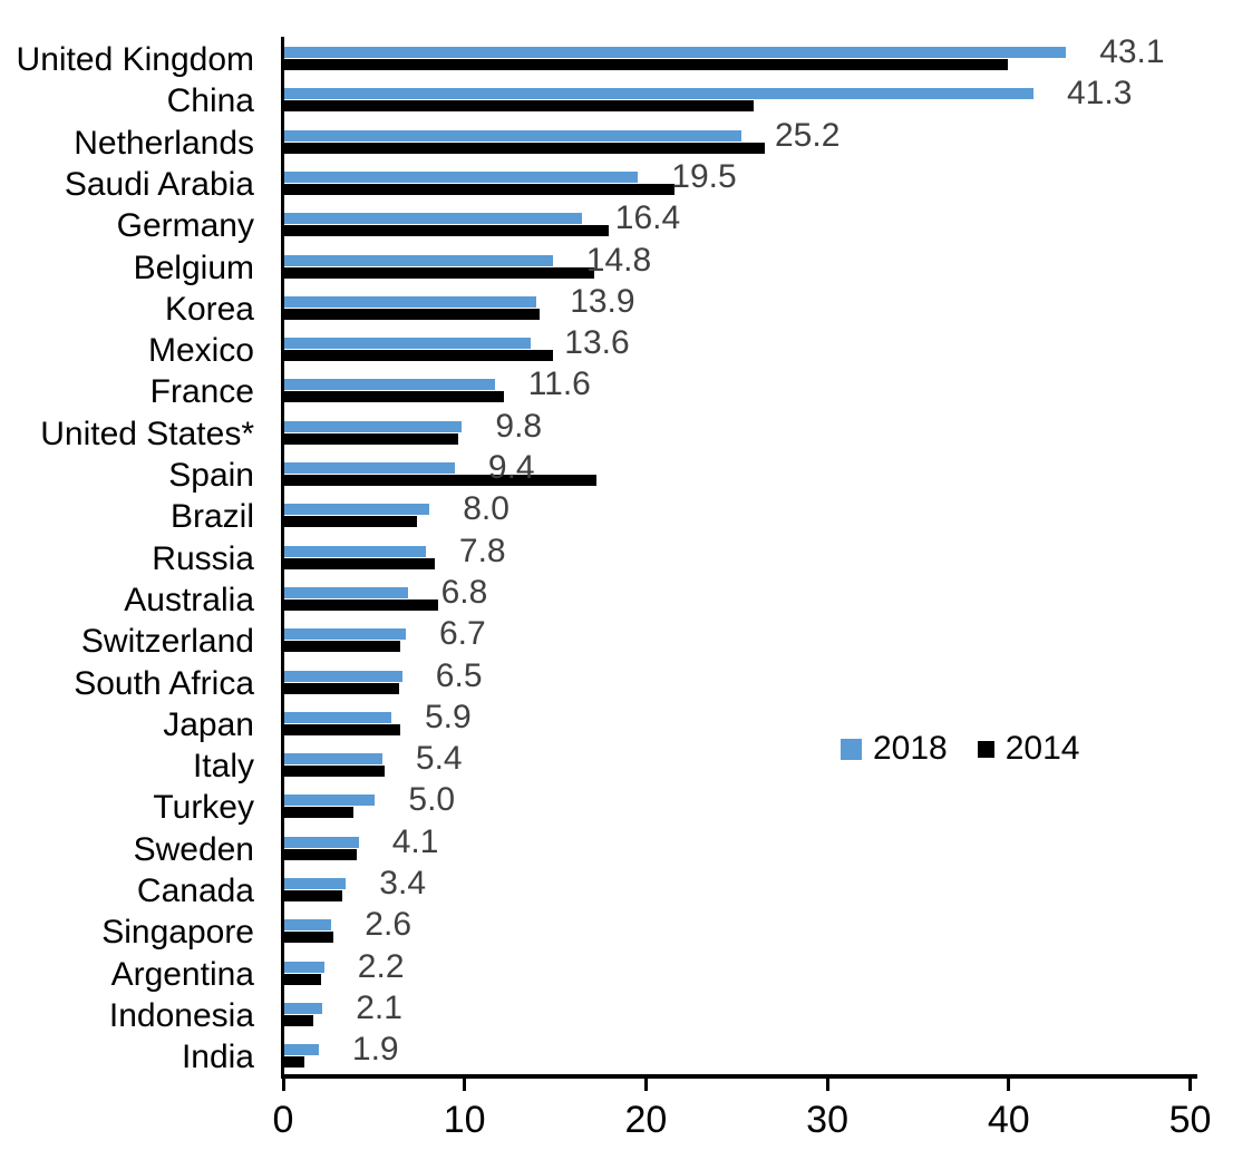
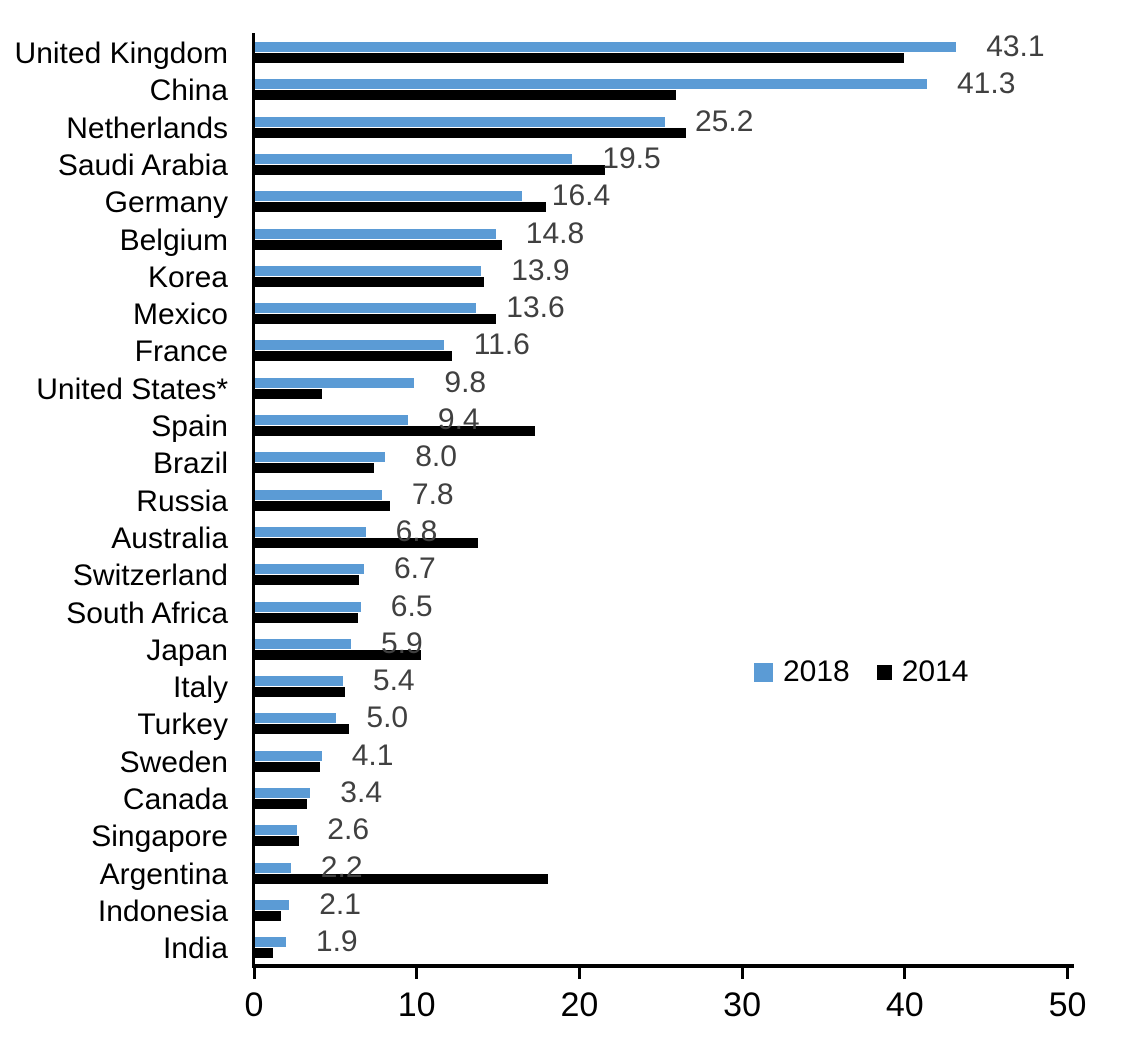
2014/Belgium: 17.1 -> 15.2
2014/United States*: 9.6 -> 4.1
2014/Australia: 8.5 -> 13.7
2014/Japan: 6.4 -> 10.2
2014/Turkey: 3.8 -> 5.8
2014/Argentina: 2.0 -> 18.0
